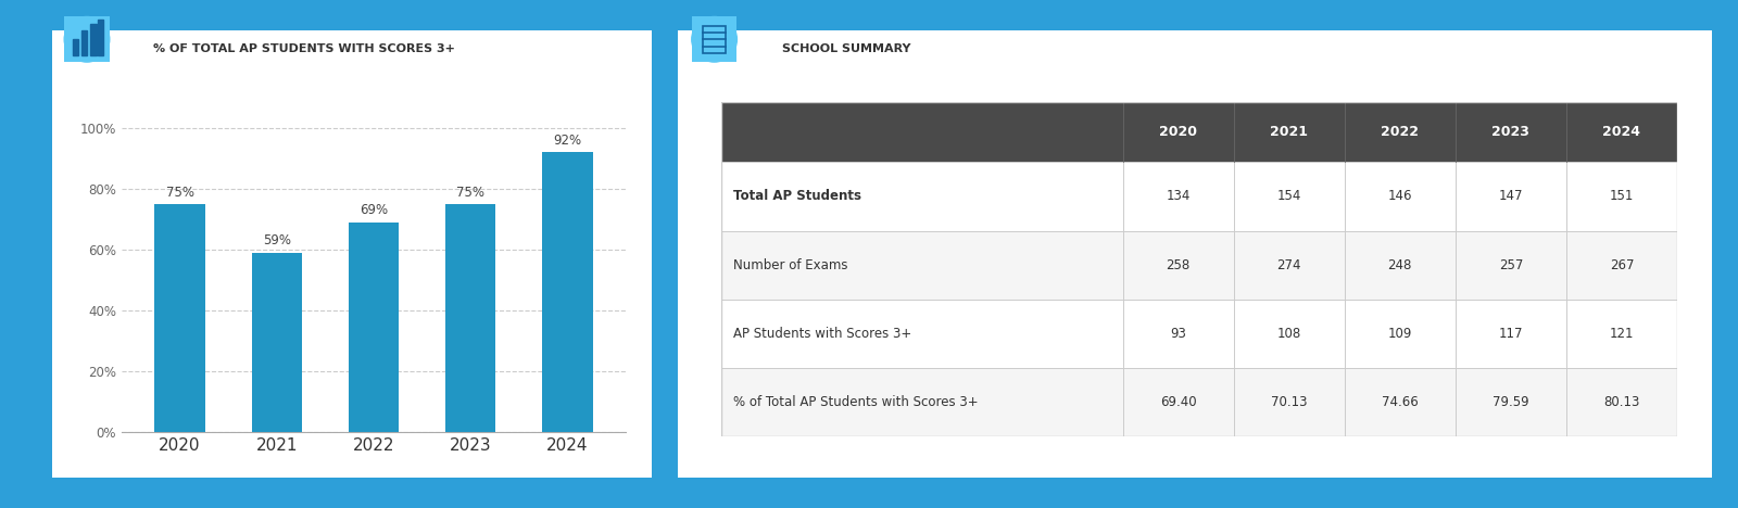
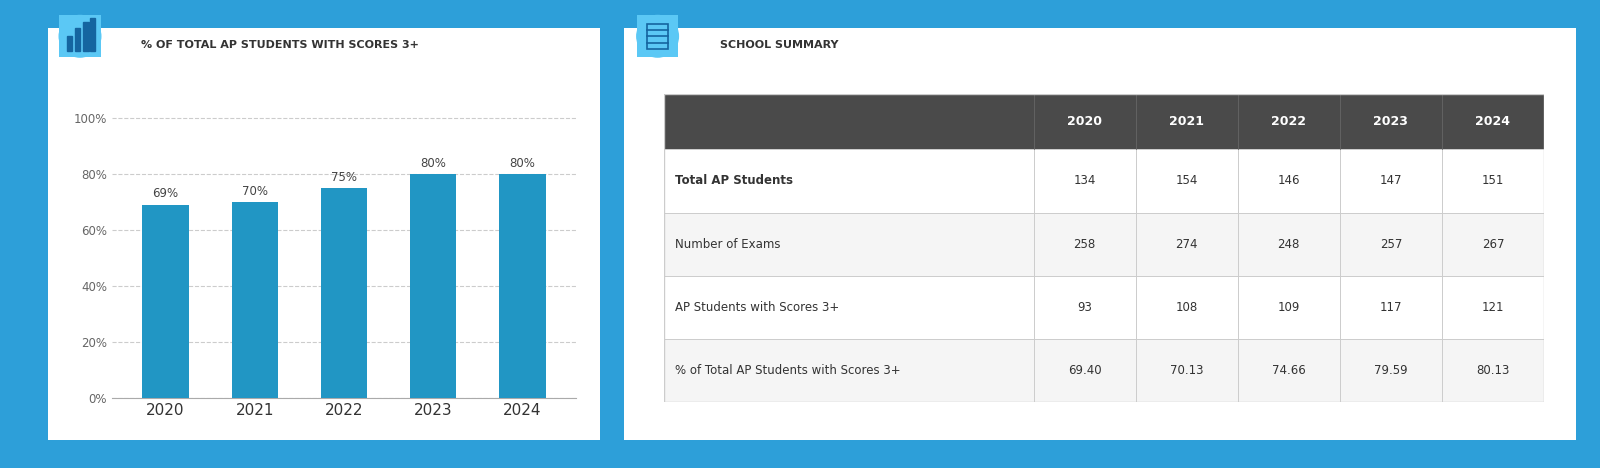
2020: 75% -> 69%
2021: 59% -> 70%
2022: 69% -> 75%
2023: 75% -> 80%
2024: 92% -> 80%
